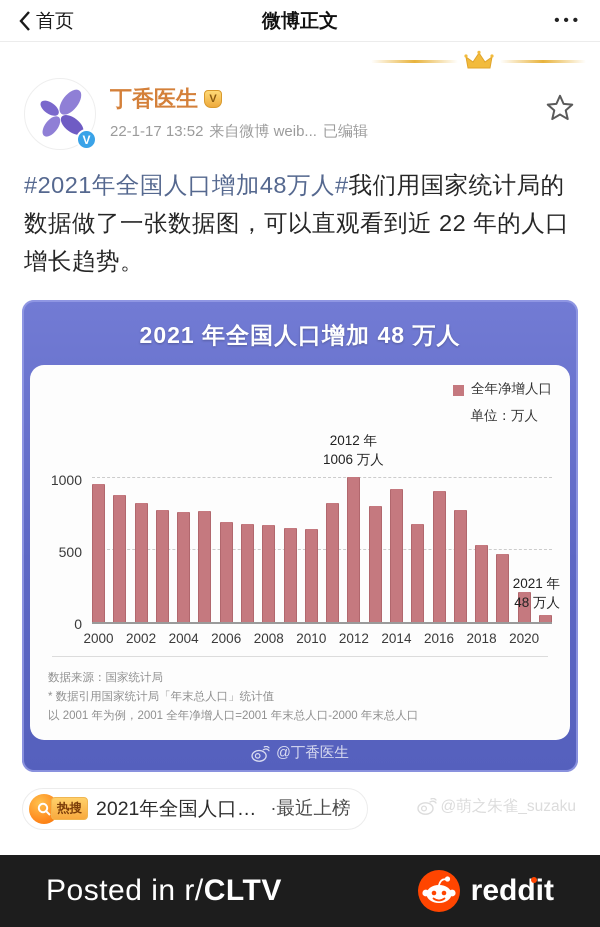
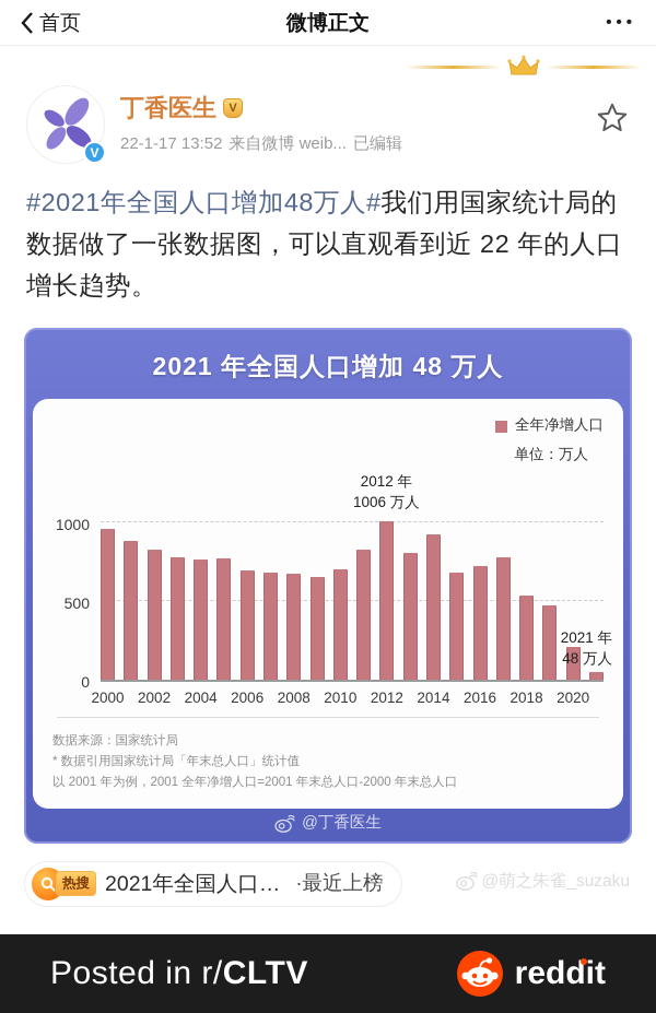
2010: 640 -> 700
2016: 910 -> 720
